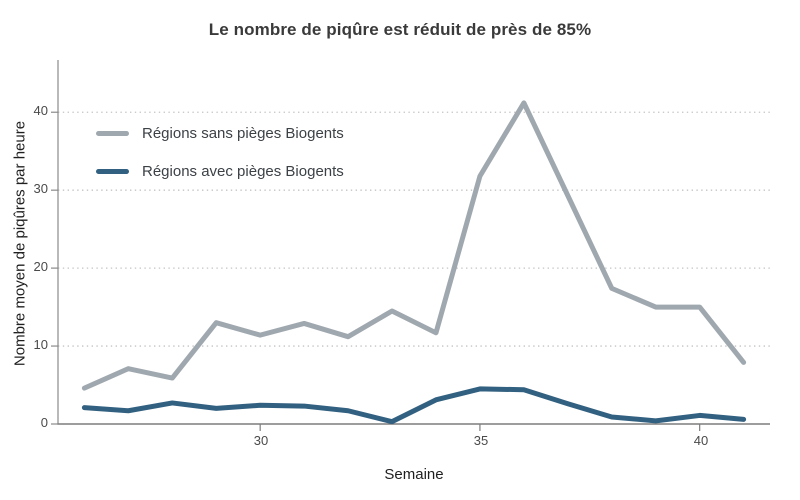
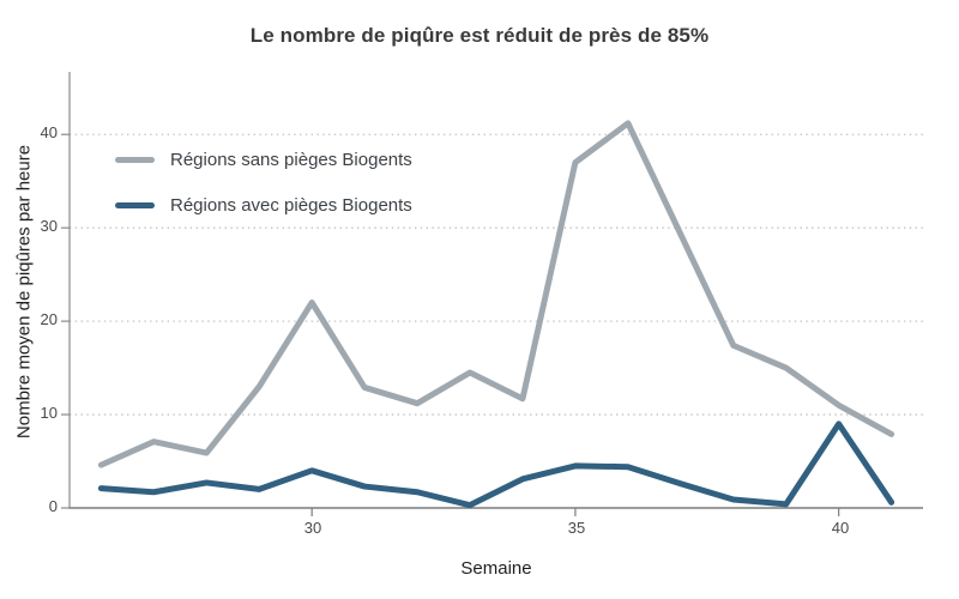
Régions sans pièges Biogents/30: 11 -> 22
Régions avec pièges Biogents/30: 2 -> 4
Régions sans pièges Biogents/35: 32 -> 37
Régions sans pièges Biogents/40: 15 -> 11
Régions avec pièges Biogents/40: 1 -> 9
